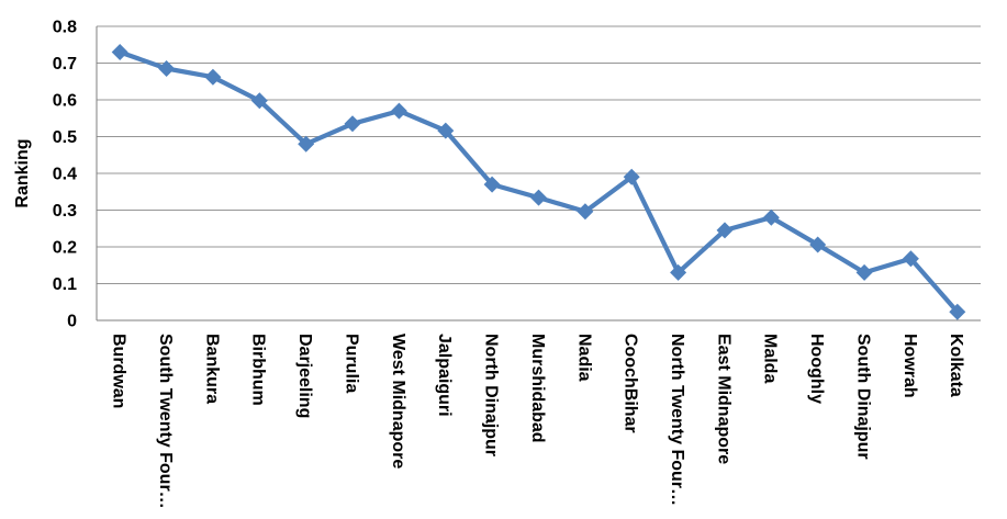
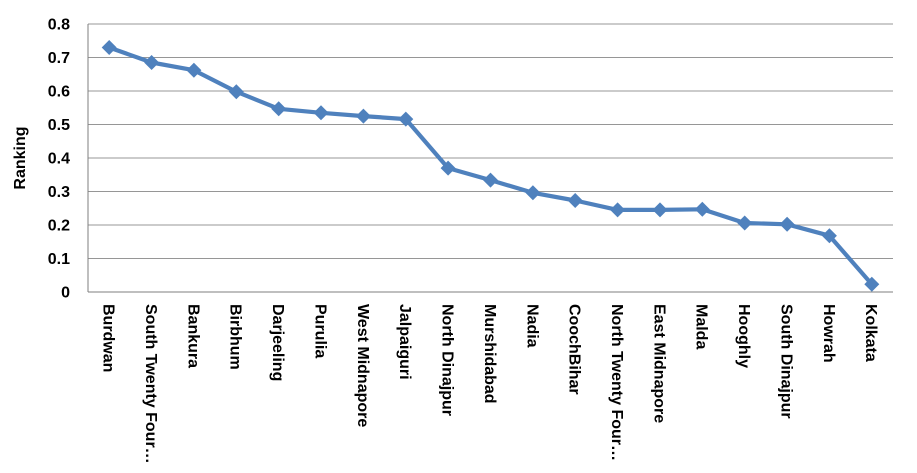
Darjeeling: 0.48 -> 0.55
West Midnapore: 0.57 -> 0.53
CoochBihar: 0.39 -> 0.27
North Twenty Four…: 0.13 -> 0.24
Malda: 0.28 -> 0.25
South Dinajpur: 0.13 -> 0.20
